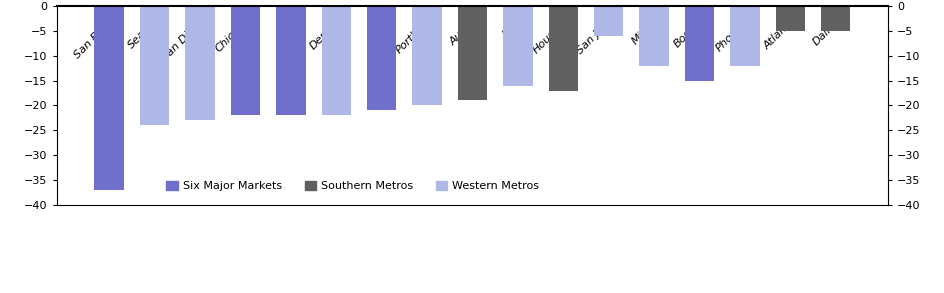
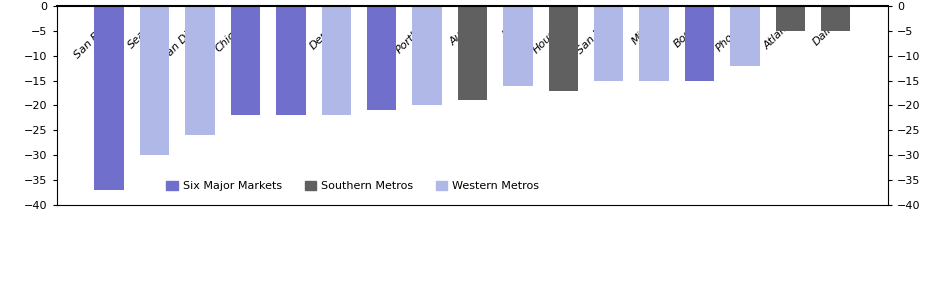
Seattle: -24 -> -30
San Diego: -23 -> -26
San Jose: -6 -> -15
Miami: -12 -> -15
